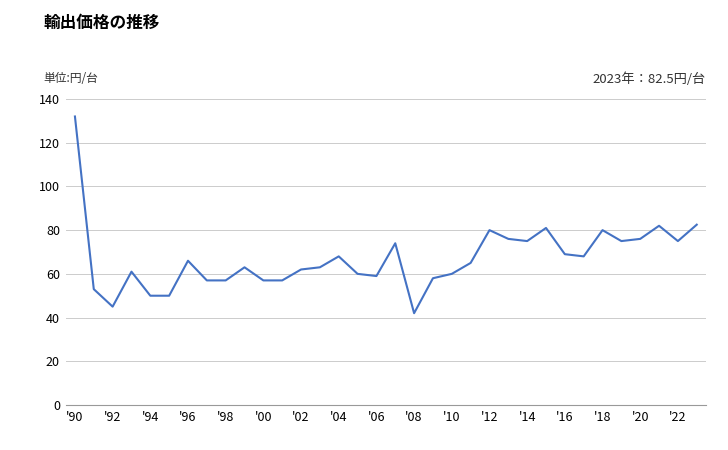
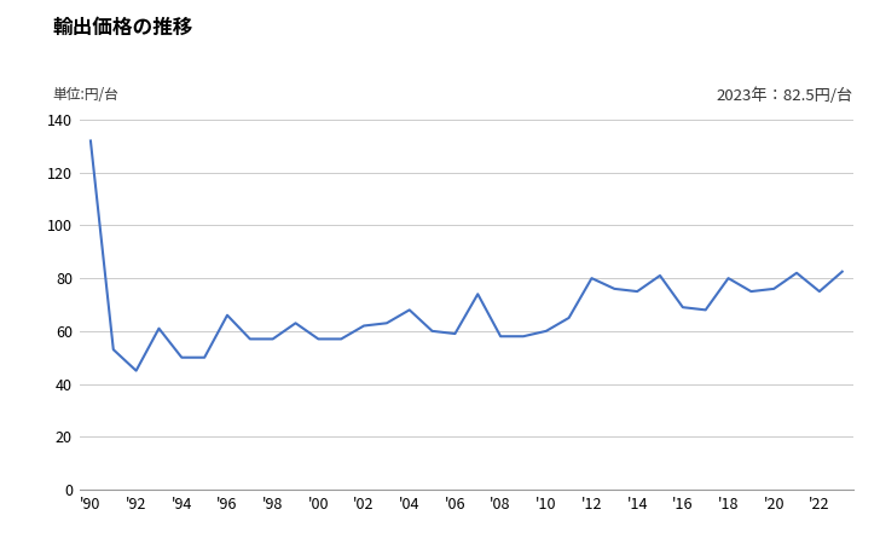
'08: 42.0 -> 58.0
